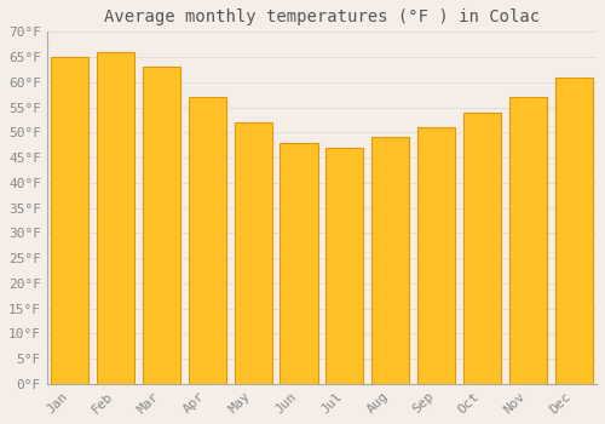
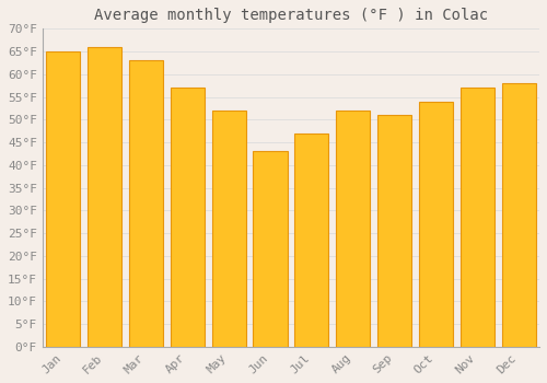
Jun: 48°F -> 43°F
Aug: 49°F -> 52°F
Dec: 61°F -> 58°F
